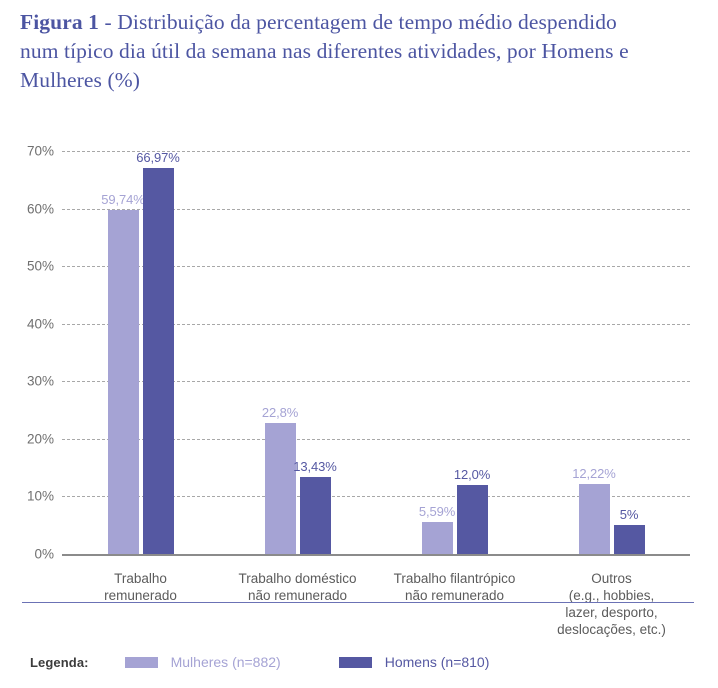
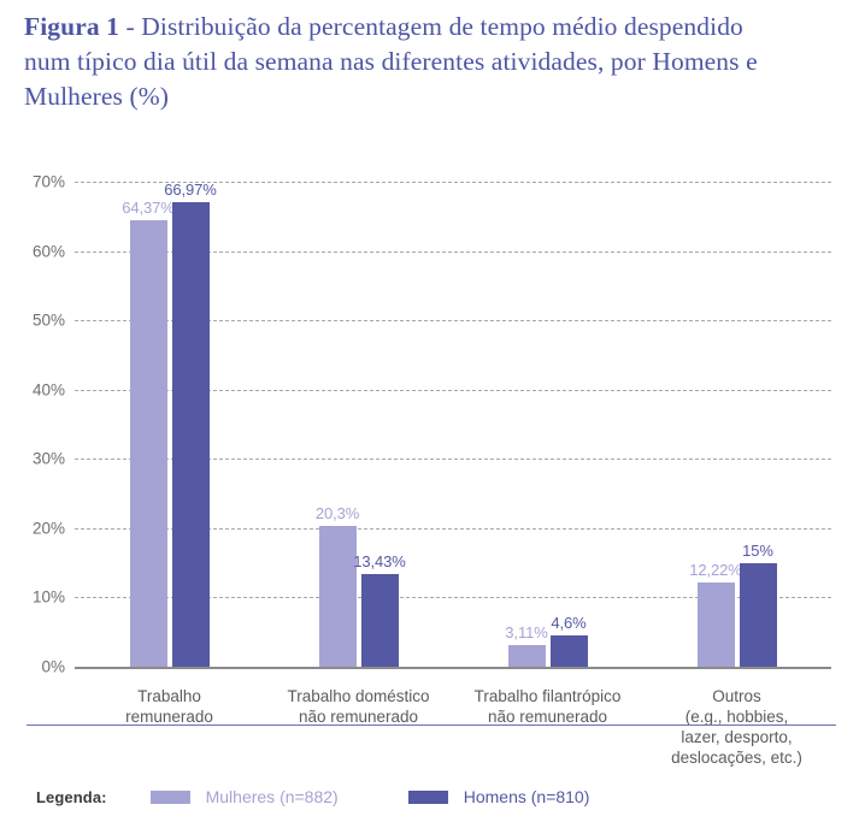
Mulheres (n=882)/Trabalho remunerado: 59,74% -> 64,37%
Mulheres (n=882)/Trabalho doméstico não remunerado: 22,8% -> 20,3%
Mulheres (n=882)/Trabalho filantrópico não remunerado: 5,59% -> 3,11%
Homens (n=810)/Trabalho filantrópico não remunerado: 12,0% -> 4,6%
Homens (n=810)/Outros (e.g., hobbies, lazer, desporto, deslocações, etc.): 5% -> 15%
